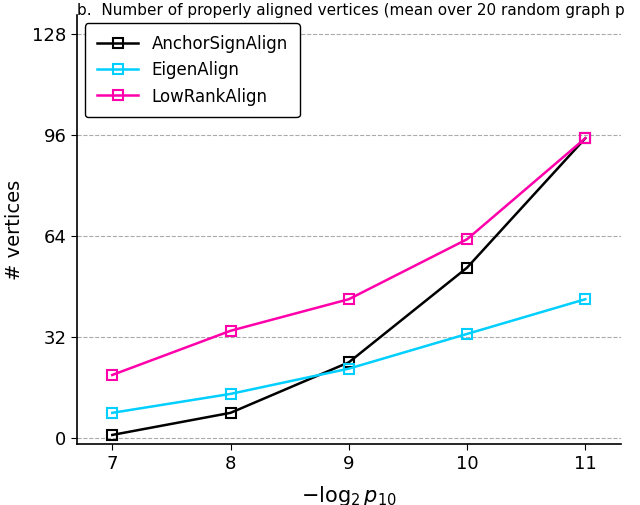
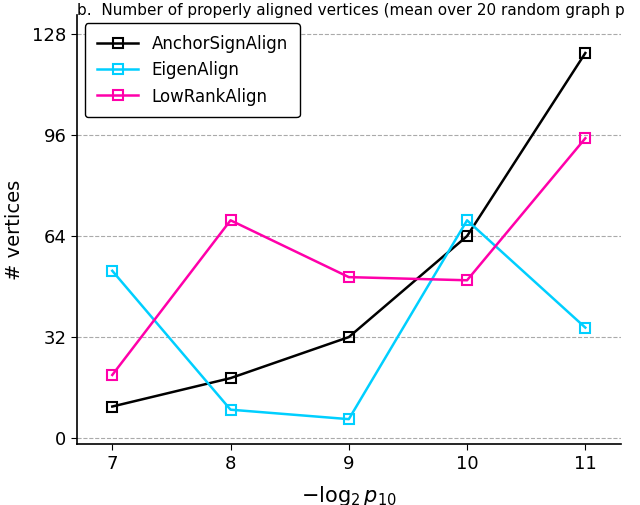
AnchorSignAlign/7: 1 -> 10
EigenAlign/7: 8 -> 53
AnchorSignAlign/8: 8 -> 19
EigenAlign/8: 14 -> 9
LowRankAlign/8: 34 -> 69
AnchorSignAlign/9: 24 -> 32
EigenAlign/9: 22 -> 6
LowRankAlign/9: 44 -> 51
AnchorSignAlign/10: 54 -> 64
EigenAlign/10: 33 -> 69
LowRankAlign/10: 63 -> 50
AnchorSignAlign/11: 95 -> 122
EigenAlign/11: 44 -> 35
